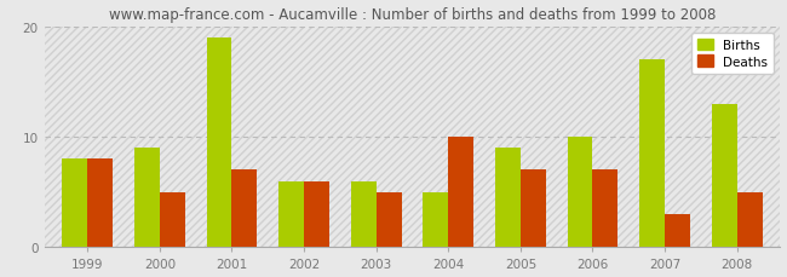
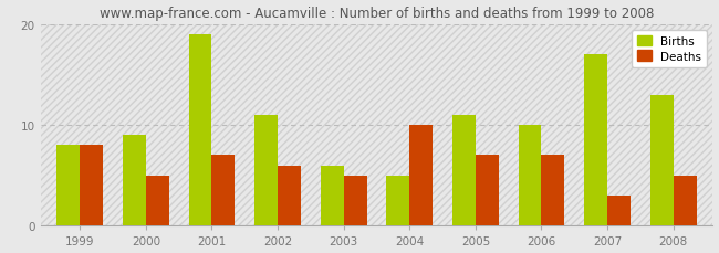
Births/2002: 6 -> 11
Births/2005: 9 -> 11
